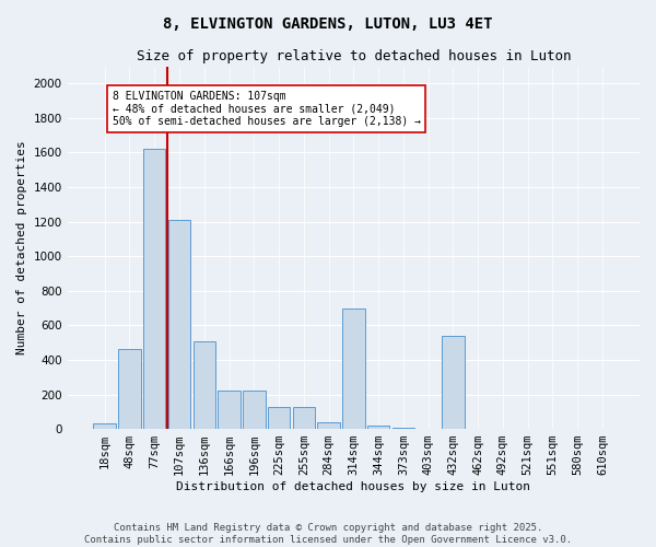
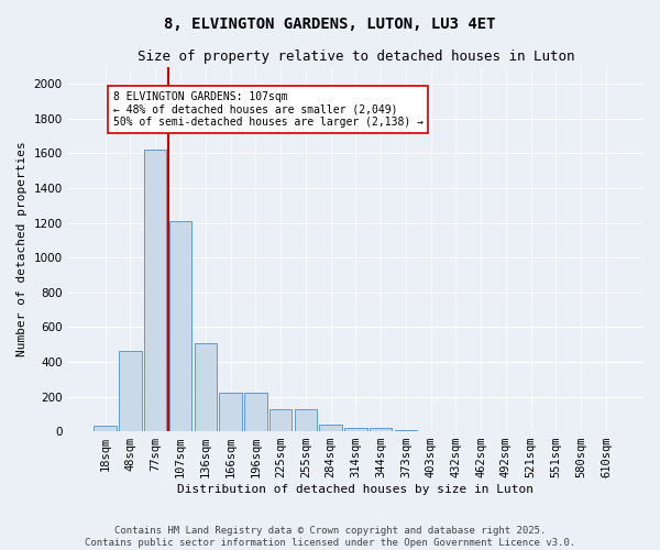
314sqm: 700 -> 20
432sqm: 540 -> 0
